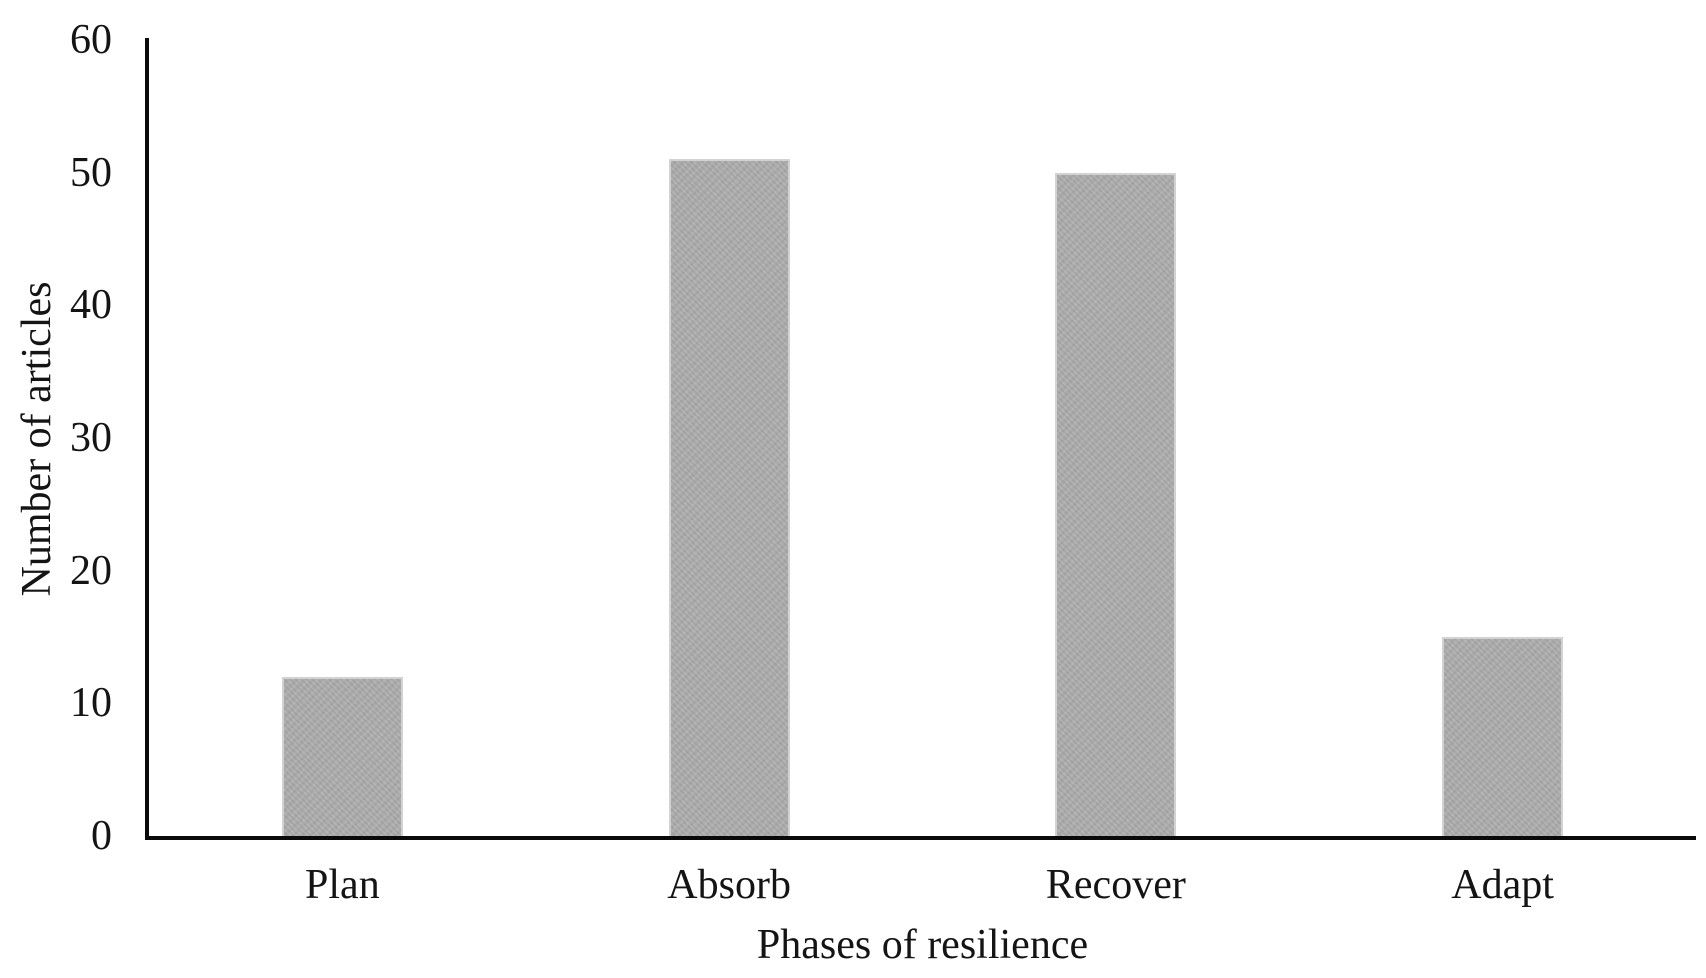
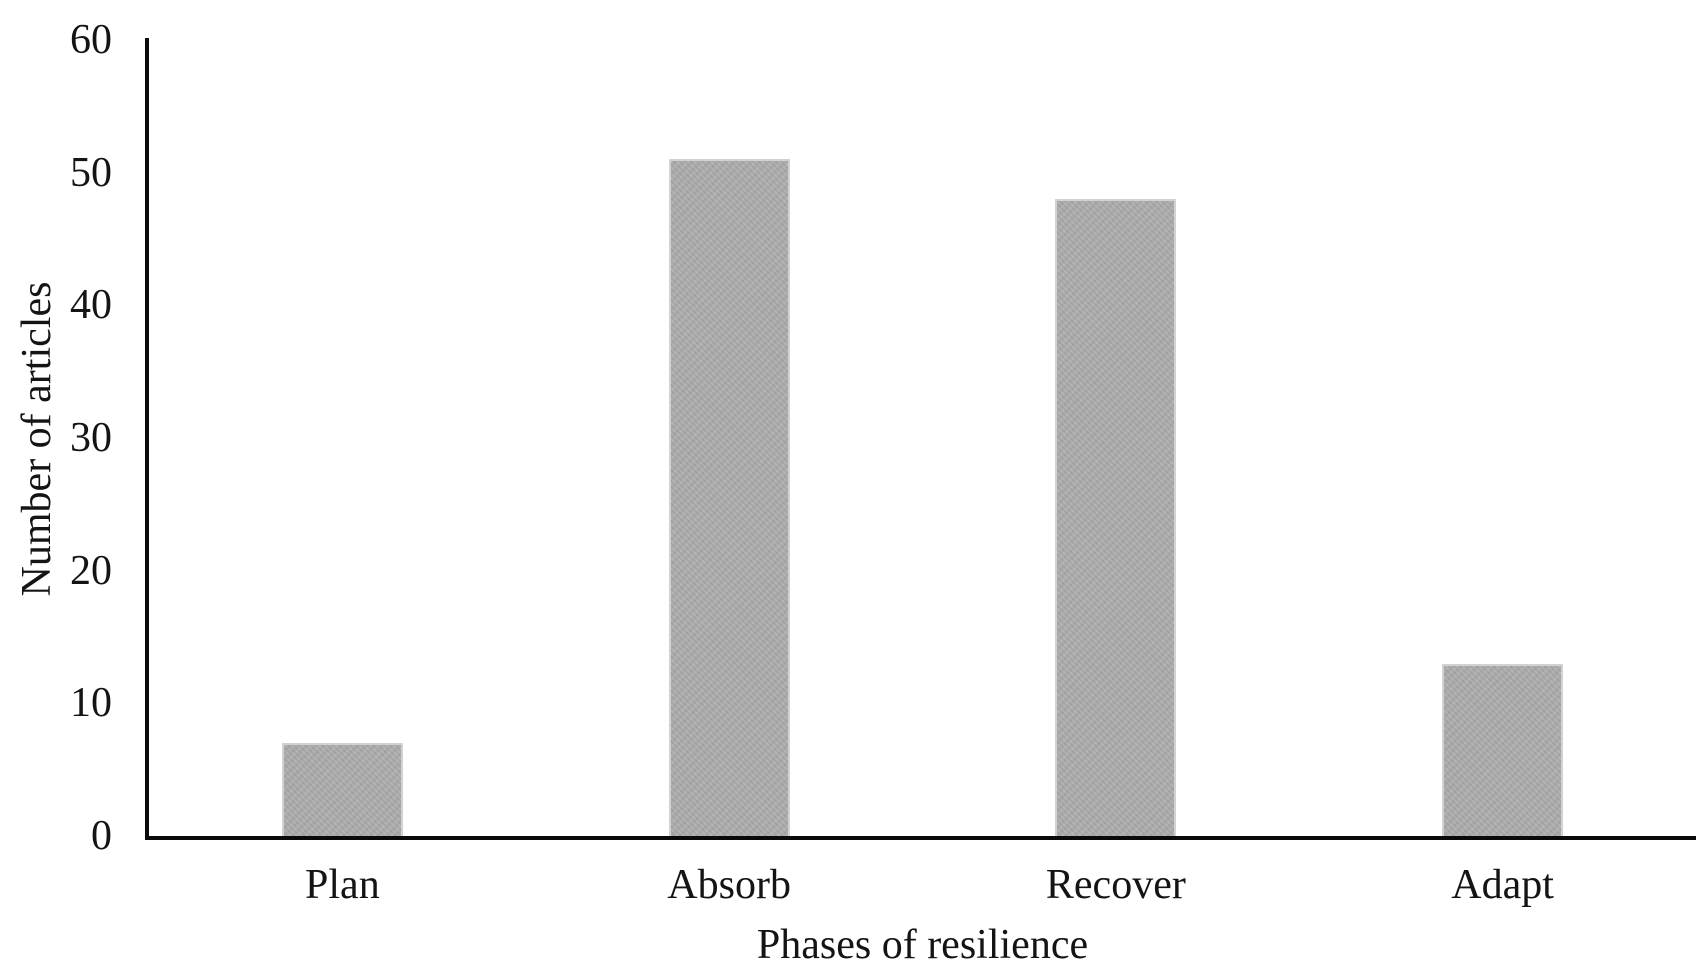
Plan: 12 -> 7
Recover: 50 -> 48
Adapt: 15 -> 13
